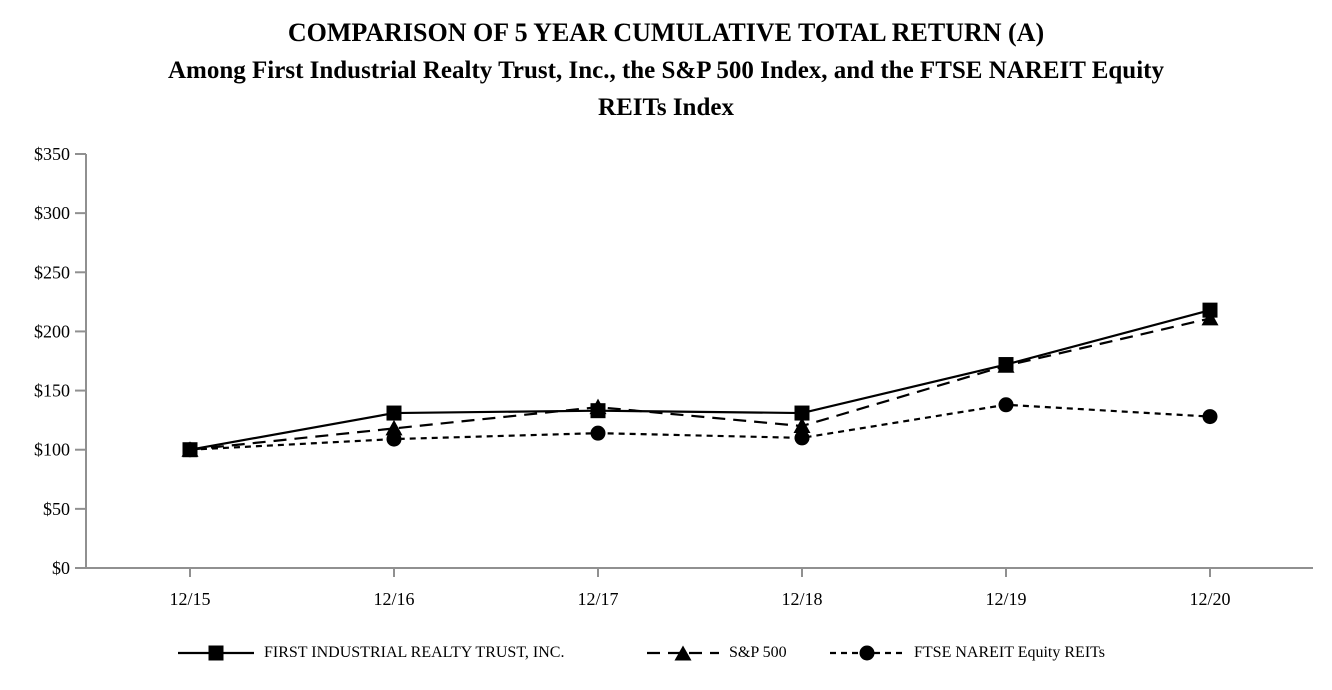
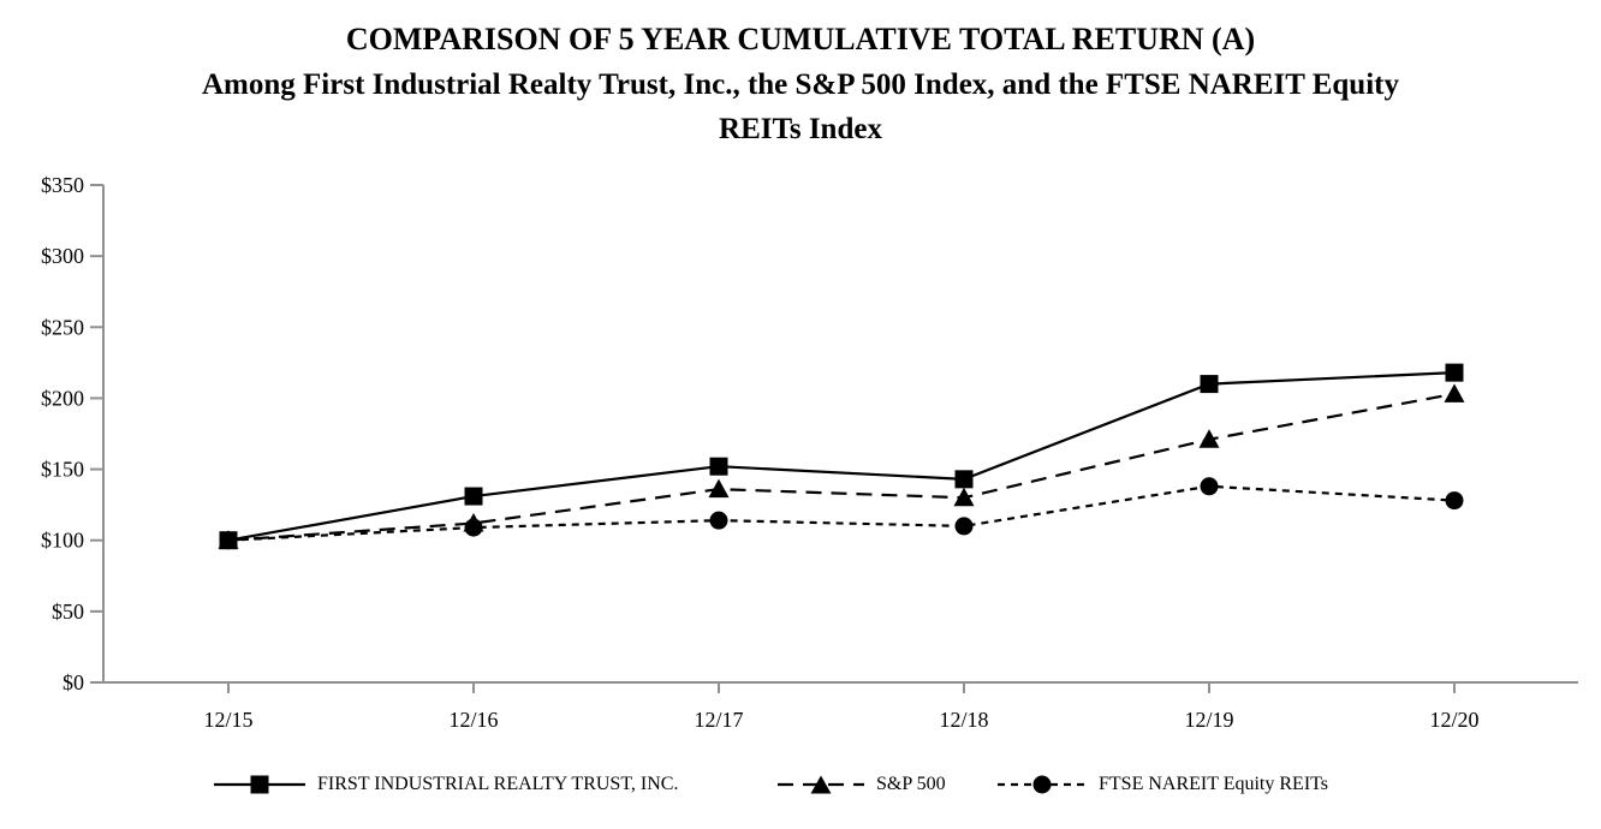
S&P 500/12/16: $118 -> $112
FIRST INDUSTRIAL REALTY TRUST, INC./12/17: $133 -> $152
FIRST INDUSTRIAL REALTY TRUST, INC./12/18: $131 -> $143
S&P 500/12/18: $120 -> $130
FIRST INDUSTRIAL REALTY TRUST, INC./12/19: $172 -> $210
S&P 500/12/20: $211 -> $203
